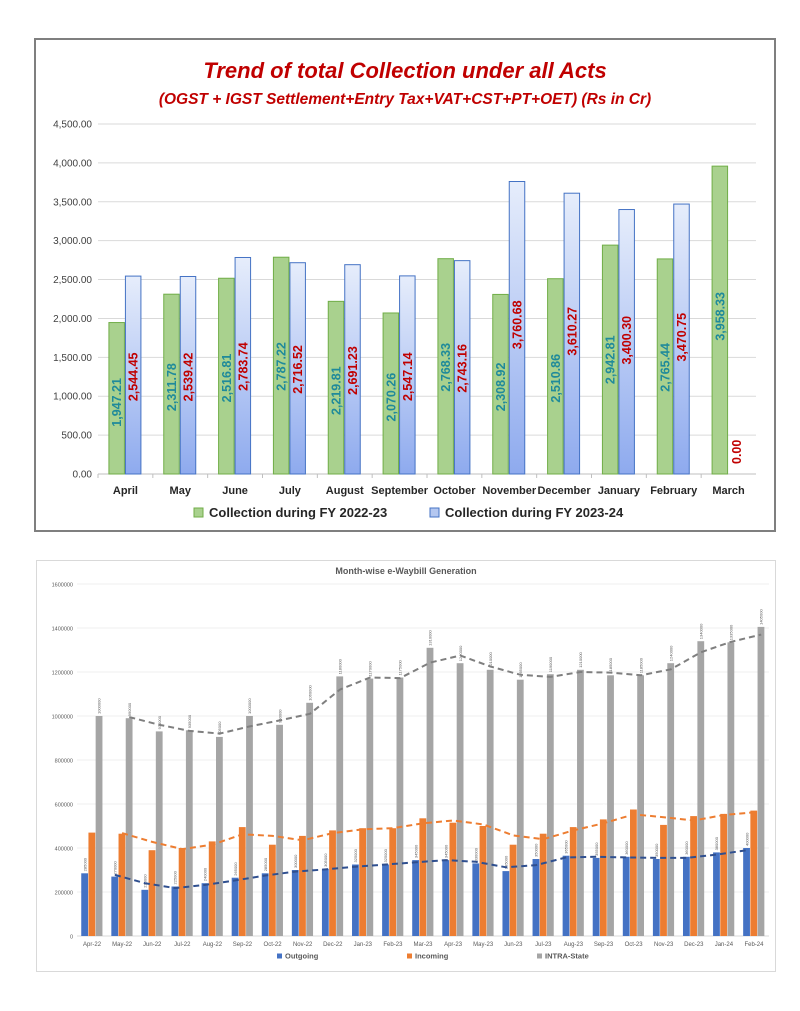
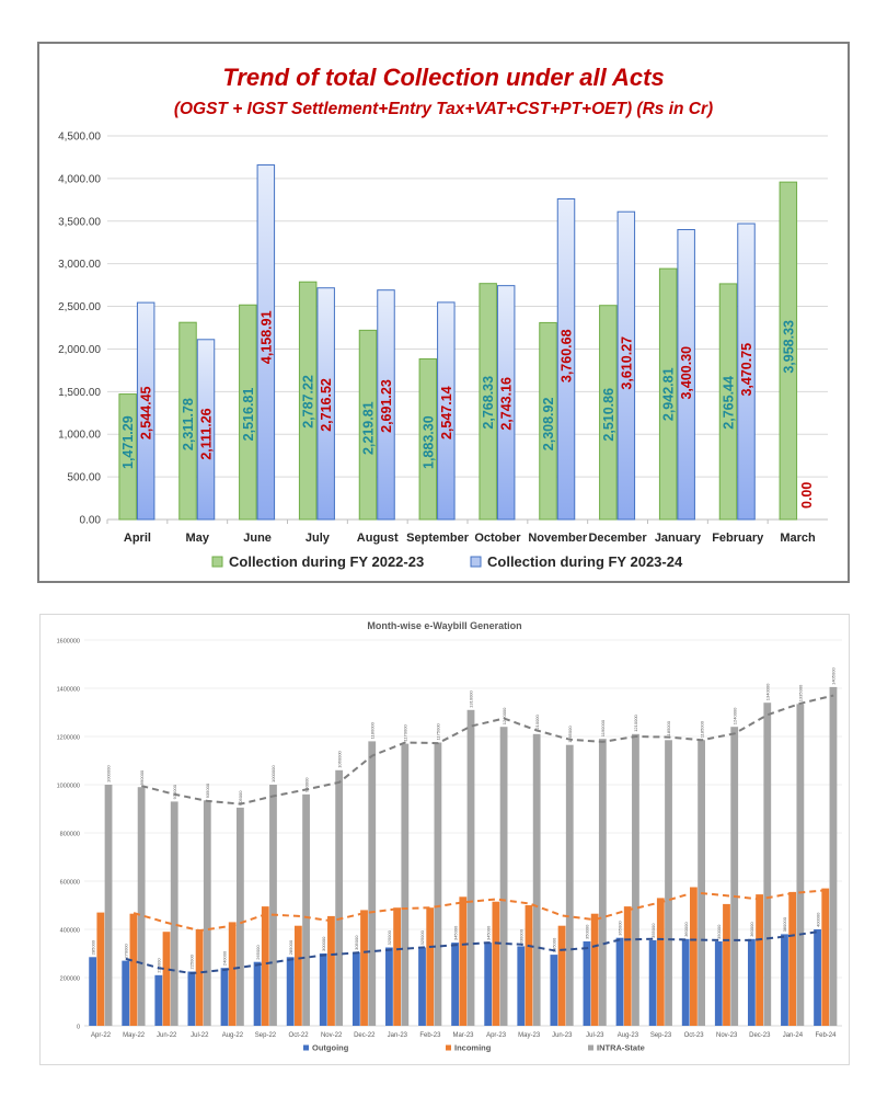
Trend of total Collection under all Acts/Collection during FY 2022-23/April: 1,947.21 -> 1,471.29
Trend of total Collection under all Acts/Collection during FY 2023-24/May: 2,539.42 -> 2,111.26
Trend of total Collection under all Acts/Collection during FY 2023-24/June: 2,783.74 -> 4,158.91
Trend of total Collection under all Acts/Collection during FY 2022-23/September: 2,070.26 -> 1,883.30
